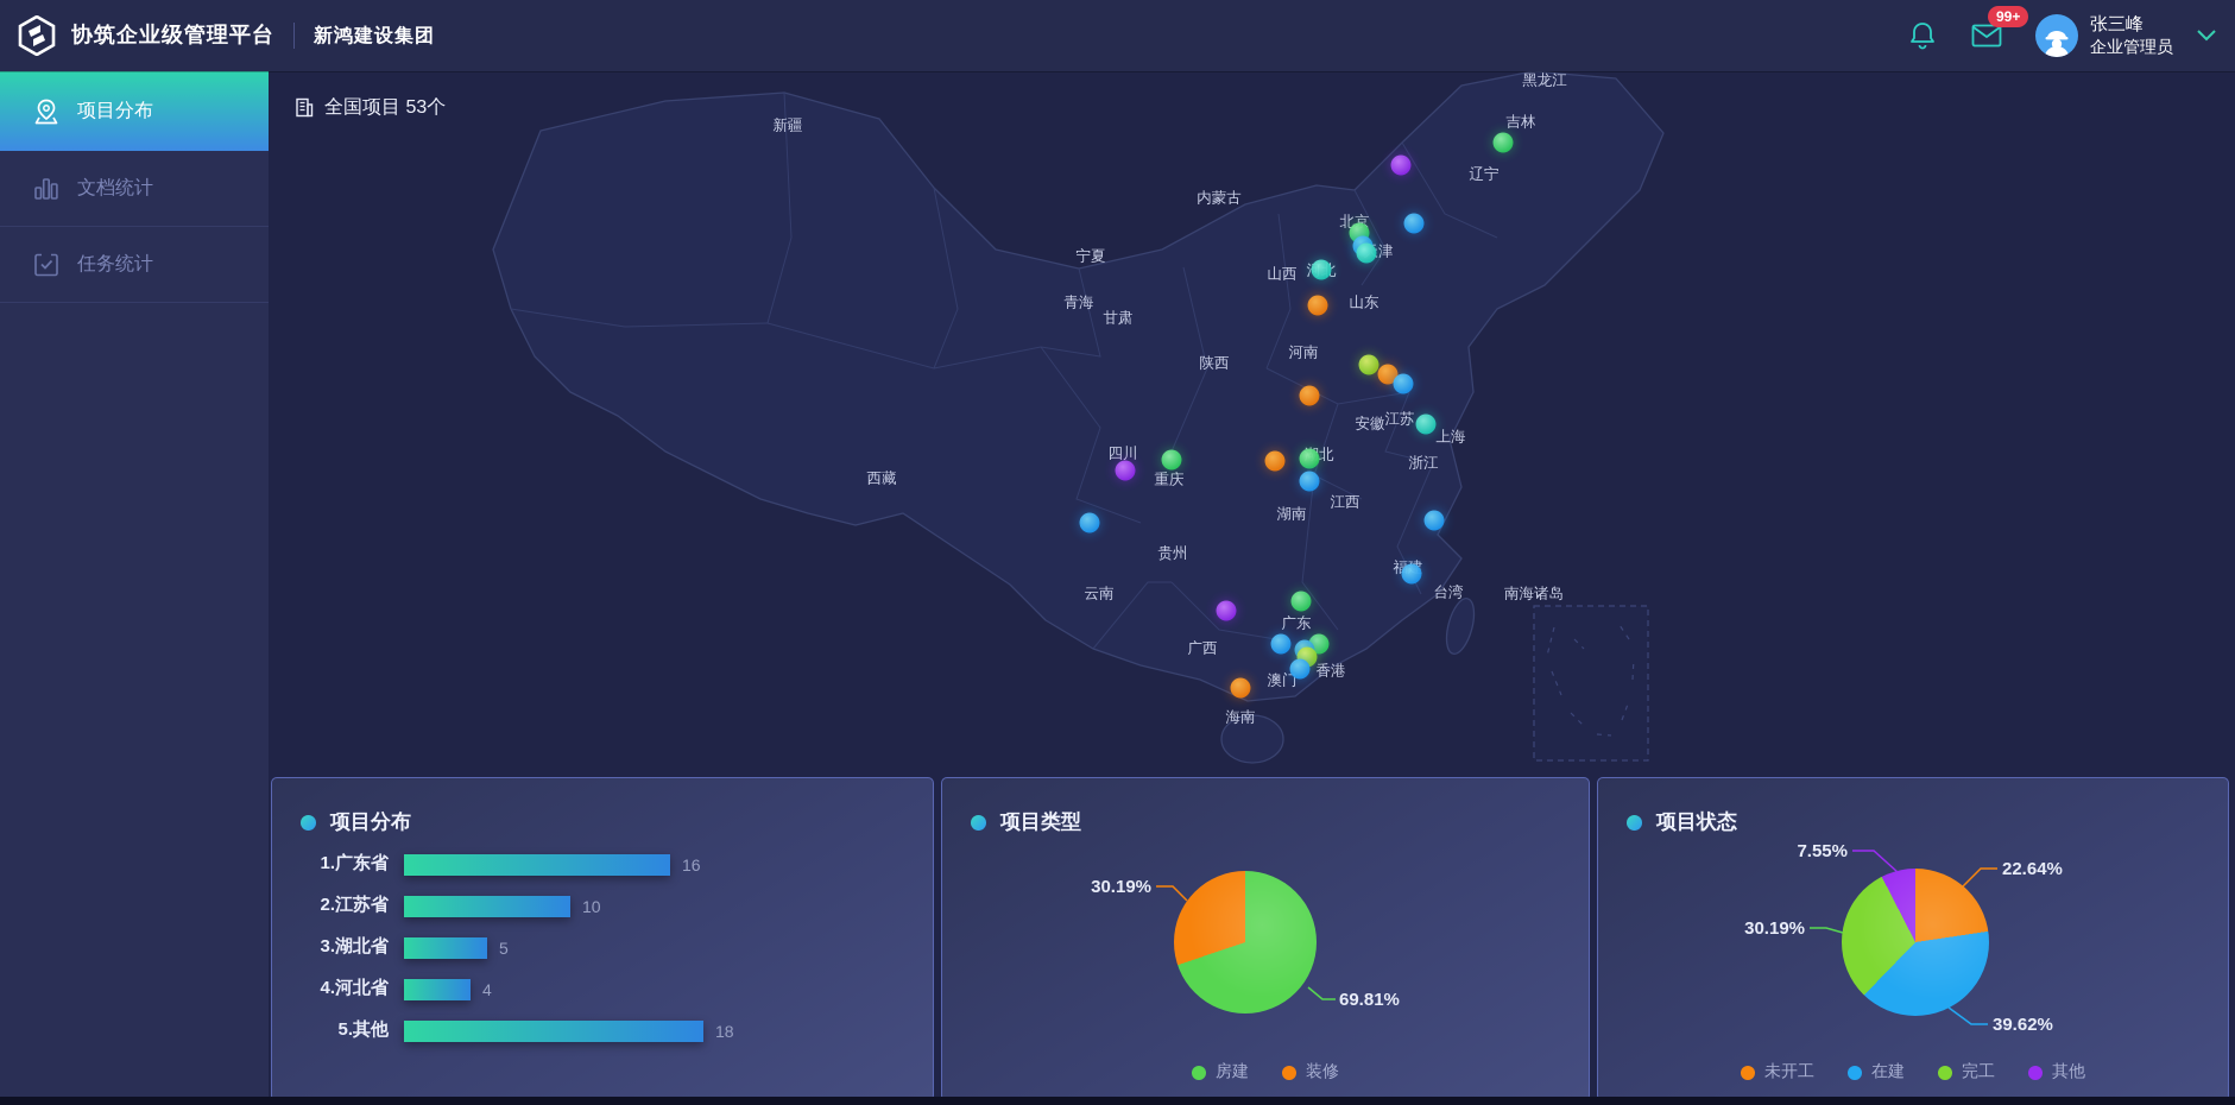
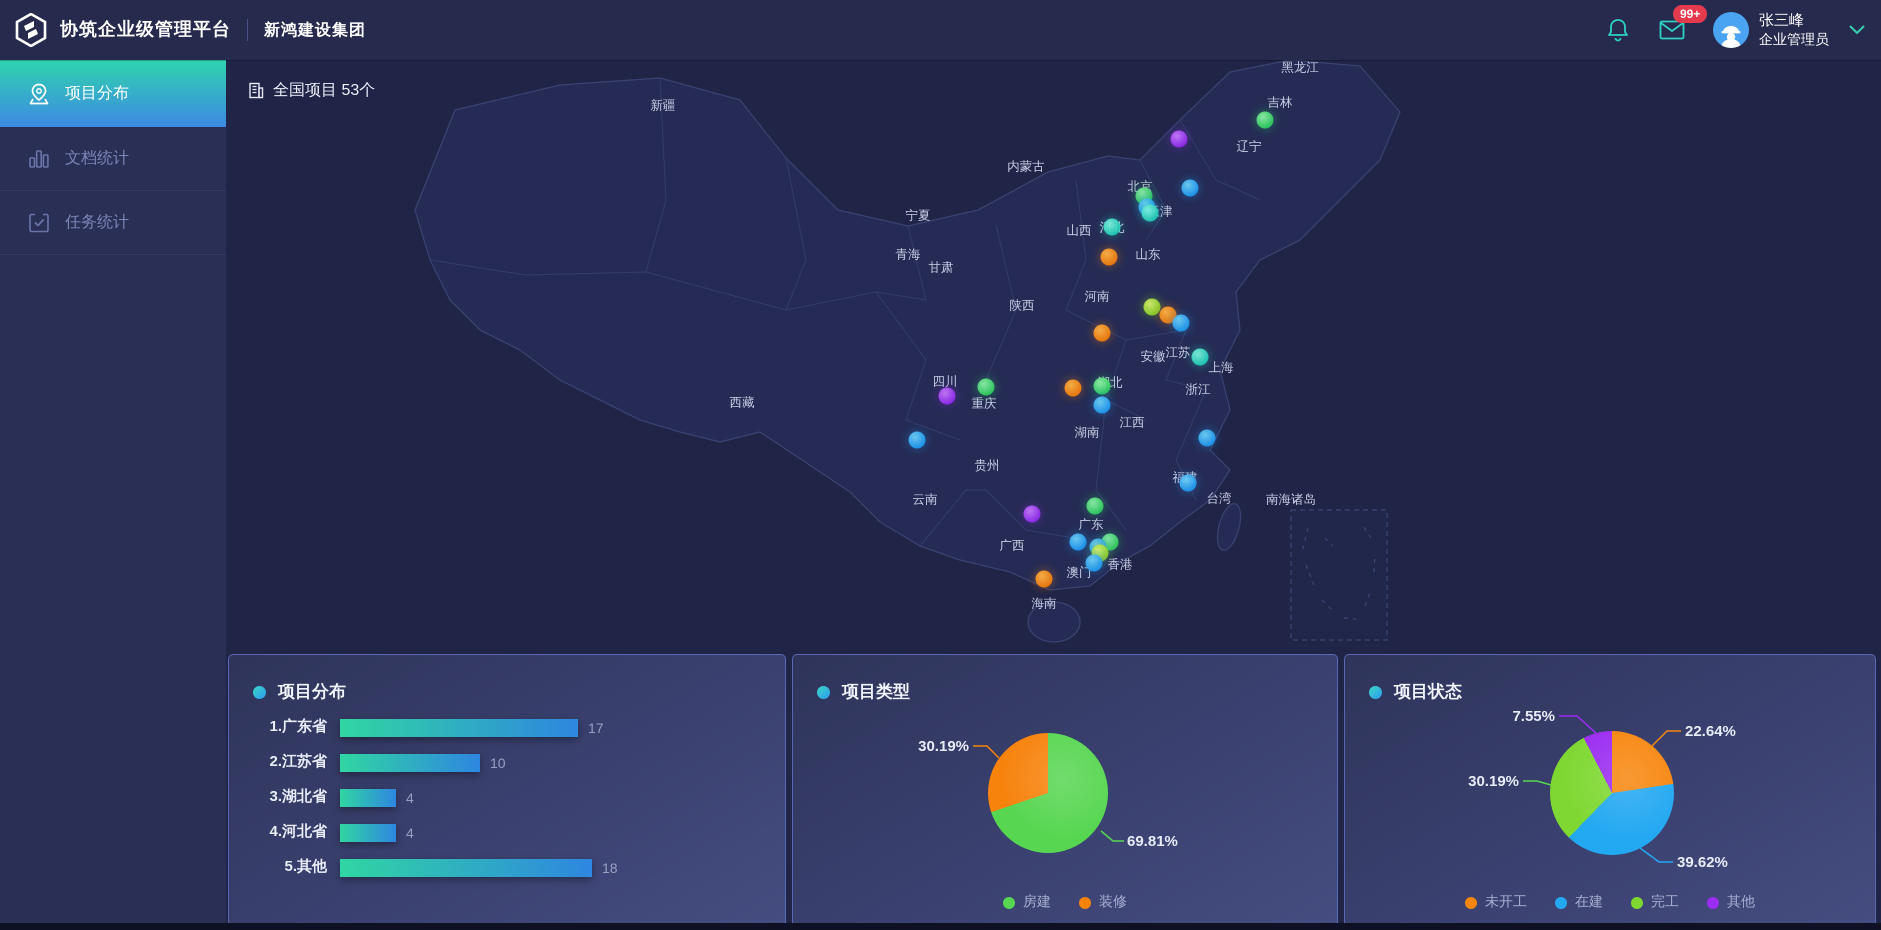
项目分布/1.广东省: 16 -> 17
项目分布/3.湖北省: 5 -> 4
